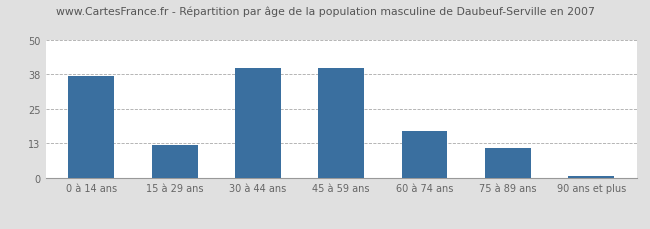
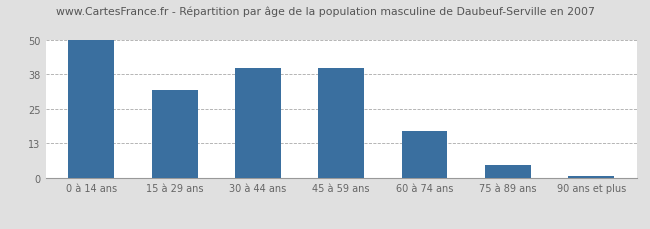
0 à 14 ans: 37 -> 50
15 à 29 ans: 12 -> 32
75 à 89 ans: 11 -> 5
